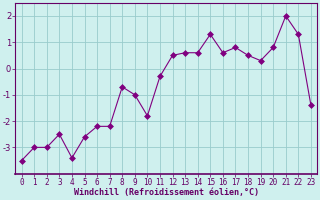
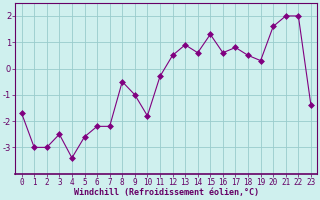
0: -3.5 -> -1.7
8: -0.7 -> -0.5
13: 0.6 -> 0.9
20: 0.8 -> 1.6
22: 1.3 -> 2.0
